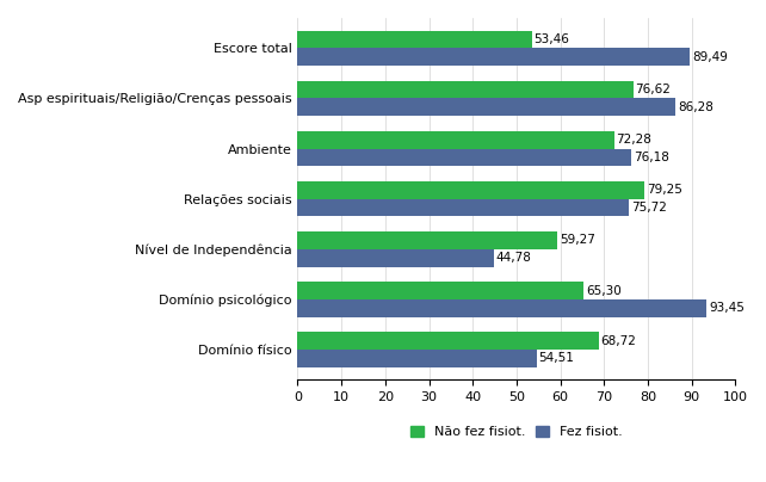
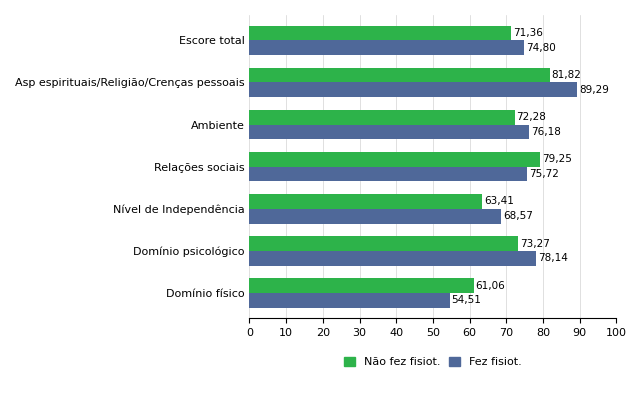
Não fez fisiot./Escore total: 53,46 -> 71,36
Fez fisiot./Escore total: 89,49 -> 74,80
Não fez fisiot./Asp espirituais/Religião/Crenças pessoais: 76,62 -> 81,82
Fez fisiot./Asp espirituais/Religião/Crenças pessoais: 86,28 -> 89,29
Não fez fisiot./Nível de Independência: 59,27 -> 63,41
Fez fisiot./Nível de Independência: 44,78 -> 68,57
Não fez fisiot./Domínio psicológico: 65,30 -> 73,27
Fez fisiot./Domínio psicológico: 93,45 -> 78,14
Não fez fisiot./Domínio físico: 68,72 -> 61,06
